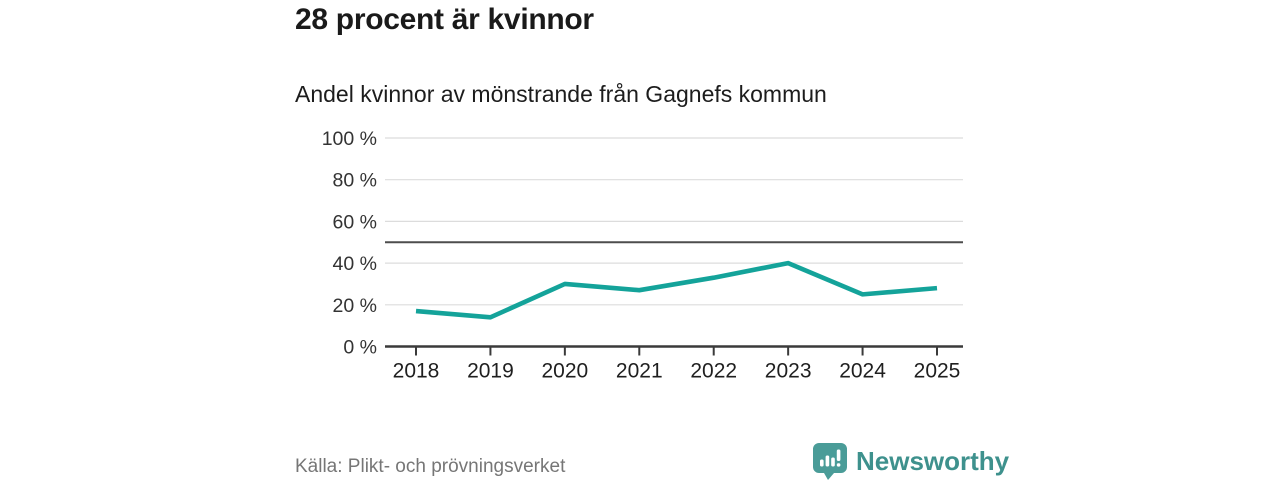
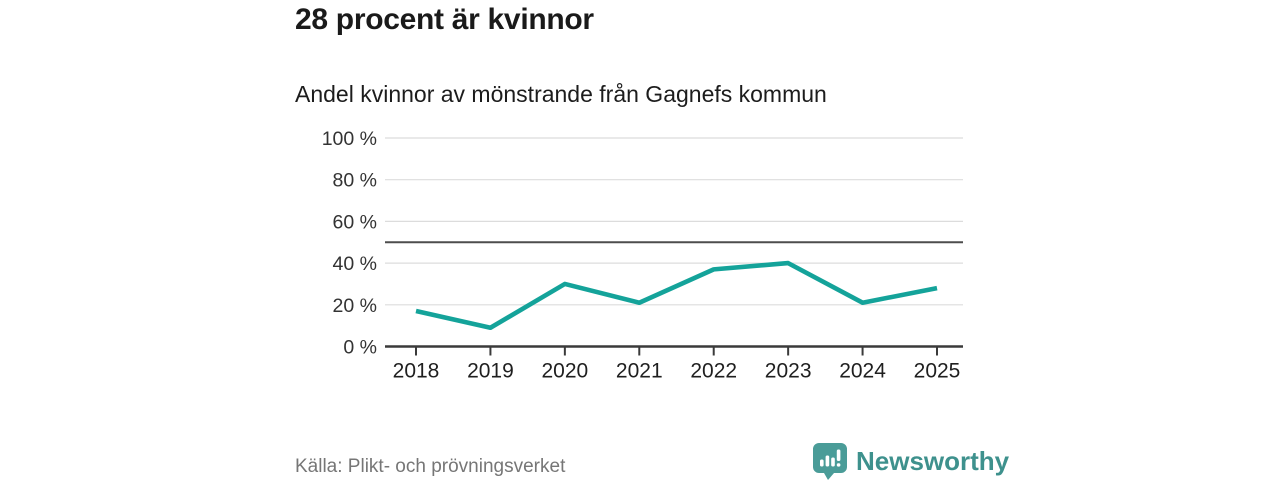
2019: 14% -> 9%
2021: 27% -> 21%
2022: 33% -> 37%
2024: 25% -> 21%
